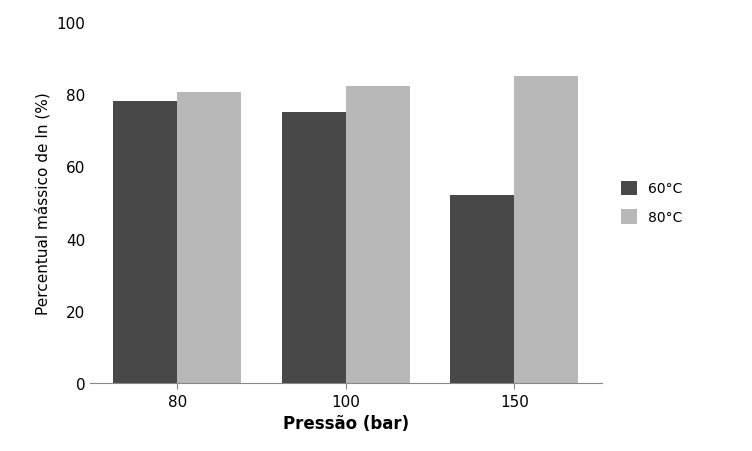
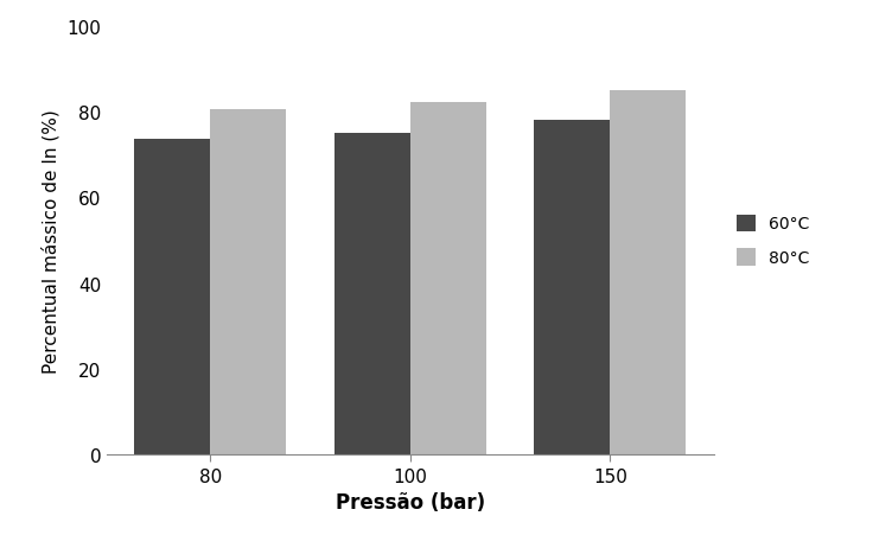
60°C/80: 78.0 -> 73.5
60°C/150: 52.0 -> 78.0
